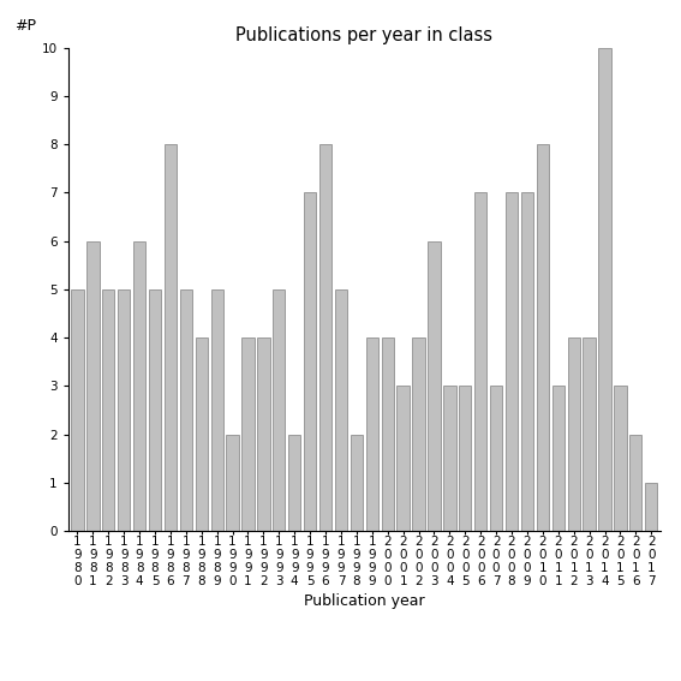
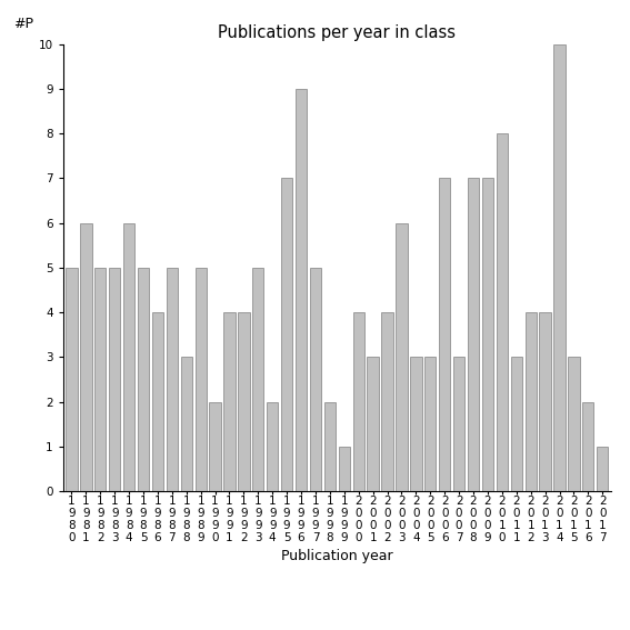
1 9 8 6: 8 -> 4
1 9 8 8: 4 -> 3
1 9 9 6: 8 -> 9
1 9 9 9: 4 -> 1
